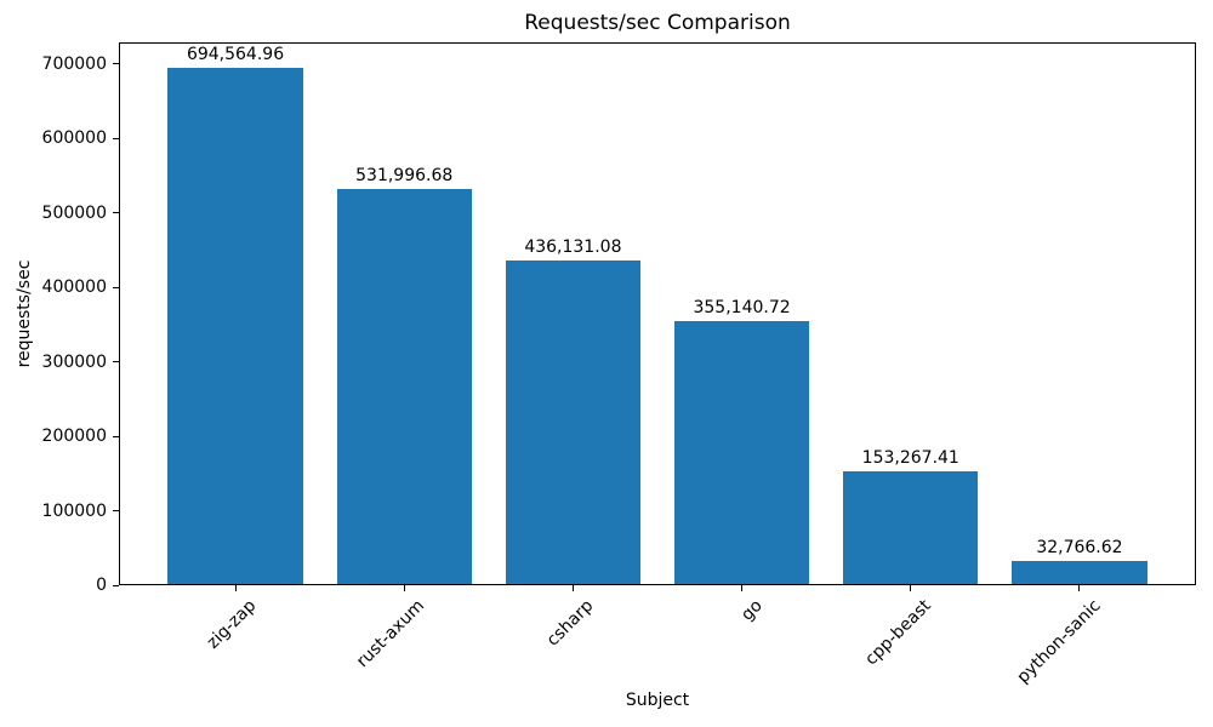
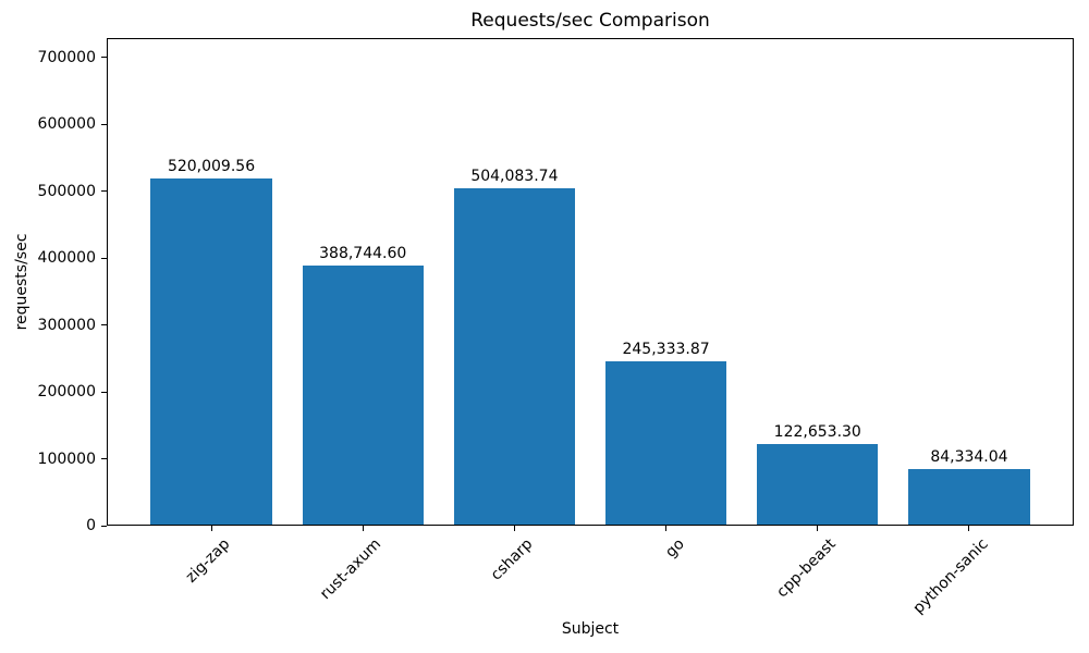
zig-zap: 694,564.96 -> 520,009.56
rust-axum: 531,996.68 -> 388,744.60
csharp: 436,131.08 -> 504,083.74
go: 355,140.72 -> 245,333.87
cpp-beast: 153,267.41 -> 122,653.30
python-sanic: 32,766.62 -> 84,334.04
